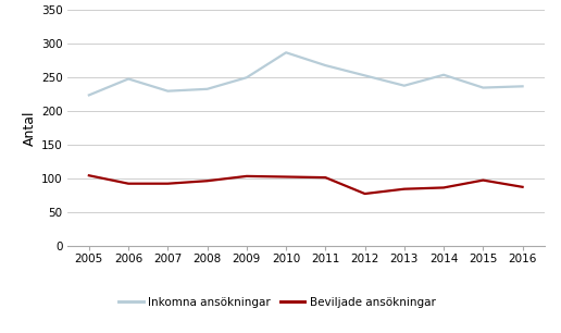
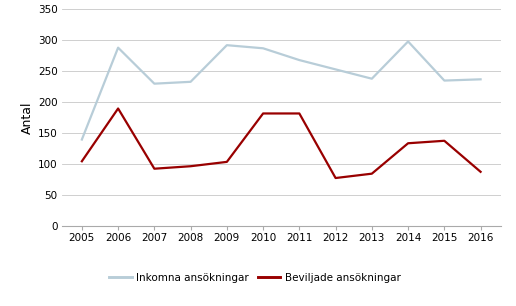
Inkomna ansökningar/2005: 224 -> 140
Inkomna ansökningar/2006: 248 -> 288
Beviljade ansökningar/2006: 93 -> 190
Inkomna ansökningar/2009: 250 -> 292
Beviljade ansökningar/2010: 103 -> 182
Beviljade ansökningar/2011: 102 -> 182
Inkomna ansökningar/2014: 254 -> 298
Beviljade ansökningar/2014: 87 -> 134
Beviljade ansökningar/2015: 98 -> 138
